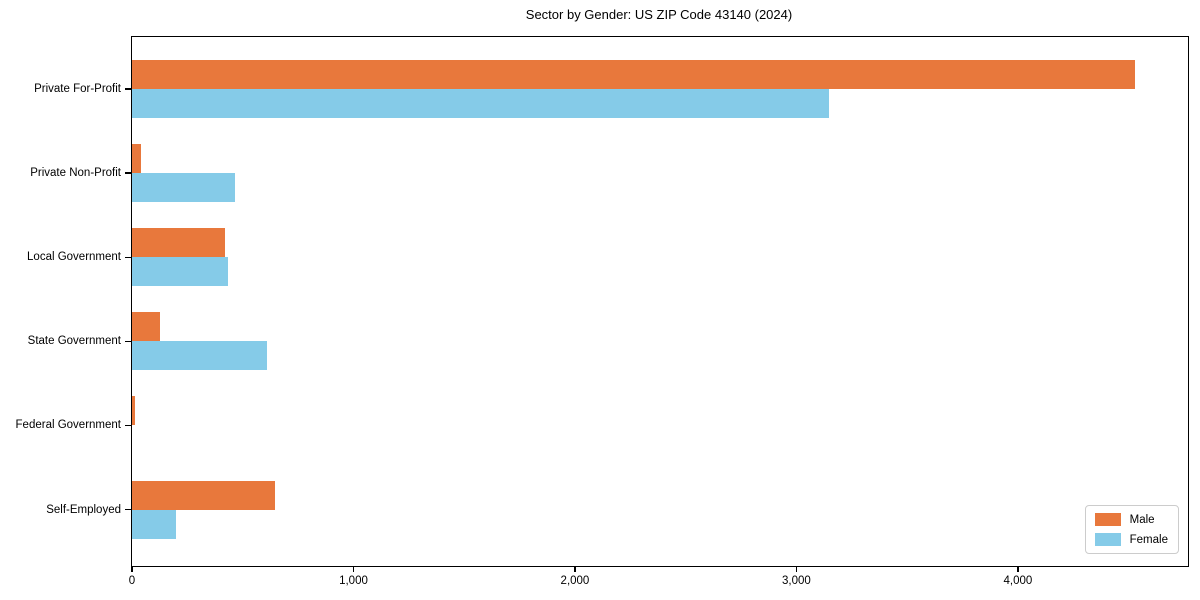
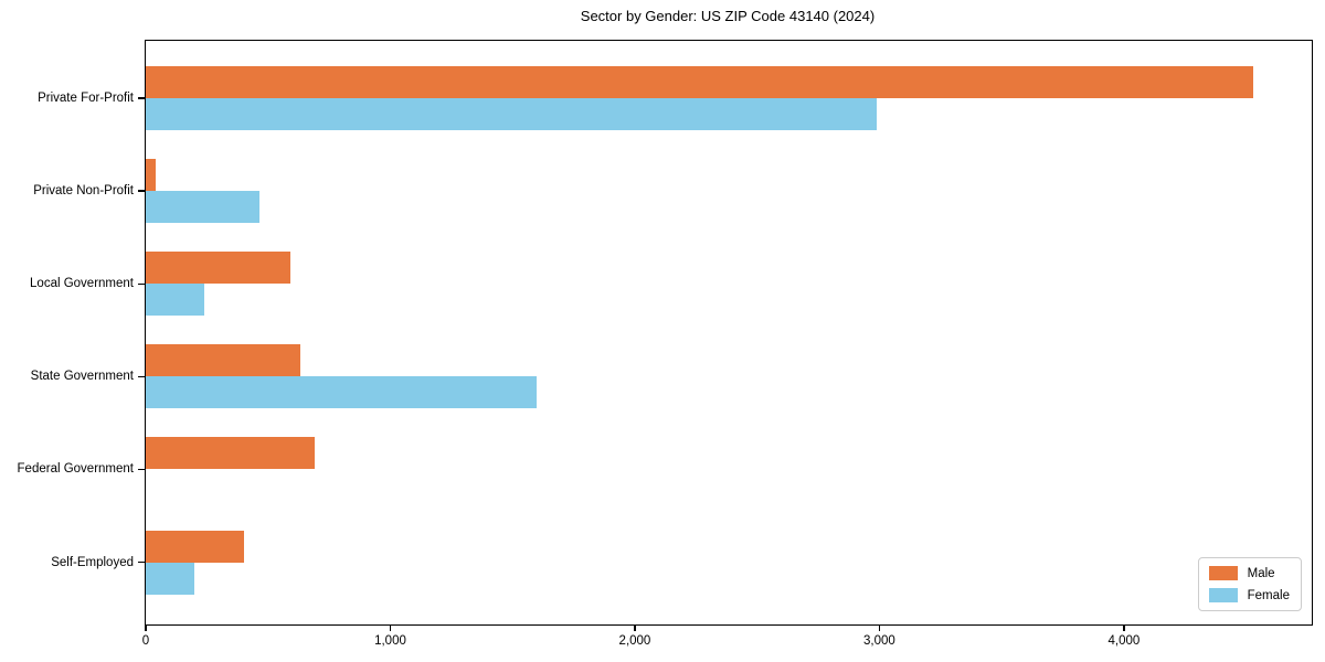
Female/Private For-Profit: 3140 -> 2990
Male/Local Government: 420 -> 590
Female/Local Government: 440 -> 240
Male/State Government: 120 -> 630
Female/State Government: 610 -> 1600
Male/Federal Government: 20 -> 690
Male/Self-Employed: 640 -> 400
